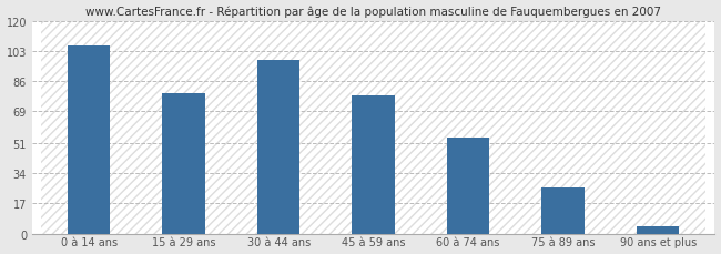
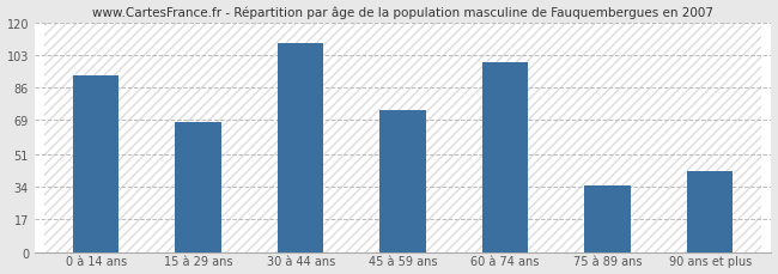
0 à 14 ans: 106 -> 92
15 à 29 ans: 79 -> 68
30 à 44 ans: 98 -> 109
45 à 59 ans: 78 -> 74
60 à 74 ans: 54 -> 99
75 à 89 ans: 26 -> 35
90 ans et plus: 4 -> 42
